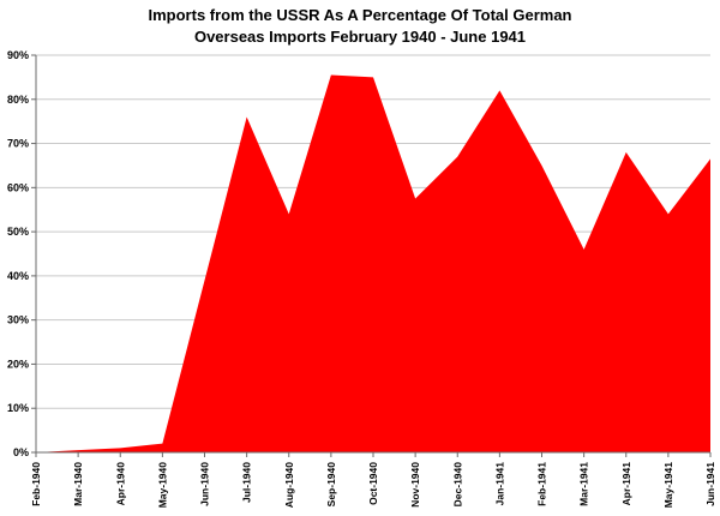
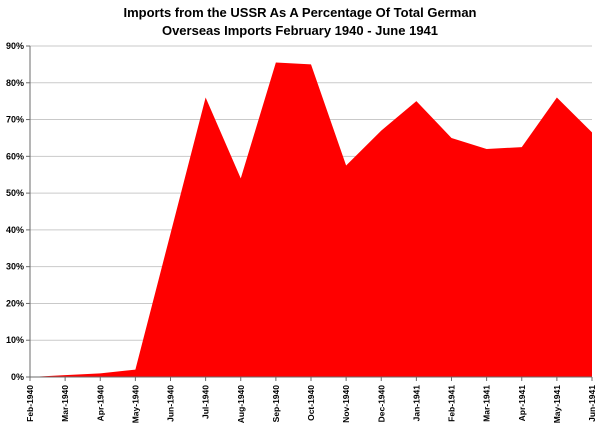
Jan-1941: 82% -> 75%
Mar-1941: 46% -> 62%
Apr-1941: 68% -> 62%
May-1941: 54% -> 76%
